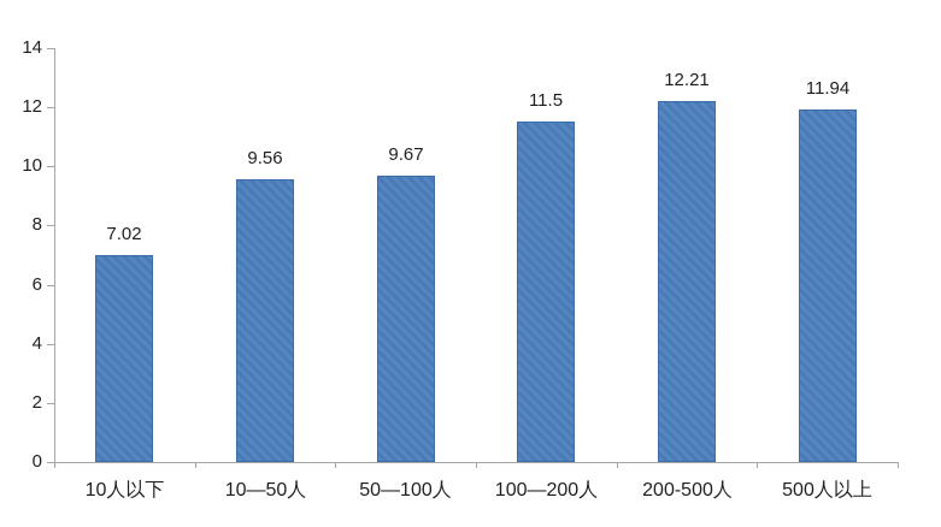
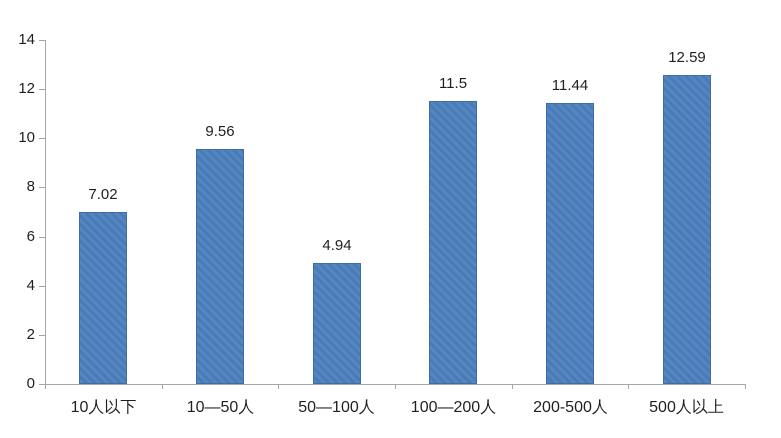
50—100人: 9.67 -> 4.94
200-500人: 12.21 -> 11.44
500人以上: 11.94 -> 12.59
